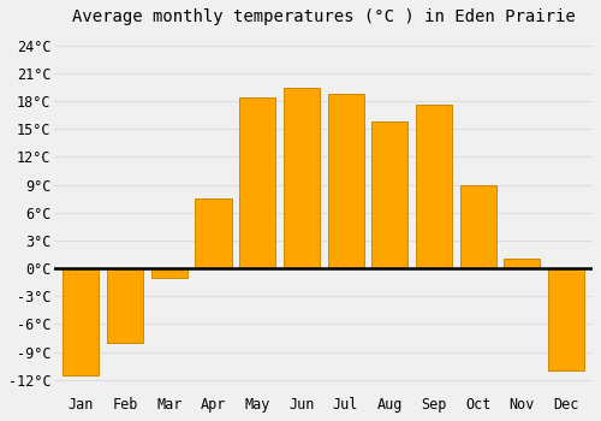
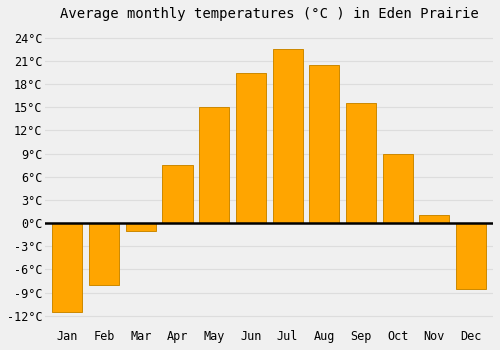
May: 18.4°C -> 15.0°C
Jul: 18.8°C -> 22.5°C
Aug: 15.8°C -> 20.5°C
Sep: 17.6°C -> 15.5°C
Dec: -11.0°C -> -8.5°C
